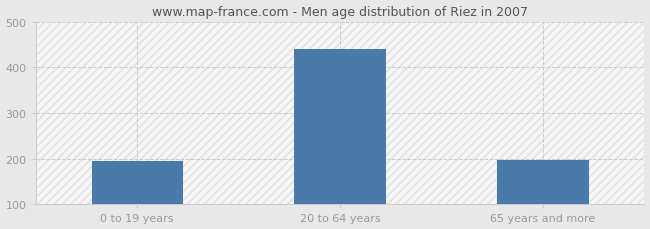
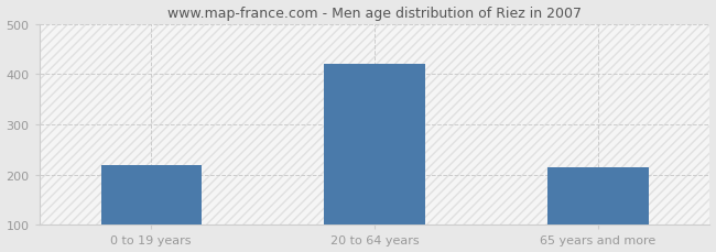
0 to 19 years: 195 -> 220
20 to 64 years: 440 -> 420
65 years and more: 198 -> 215
